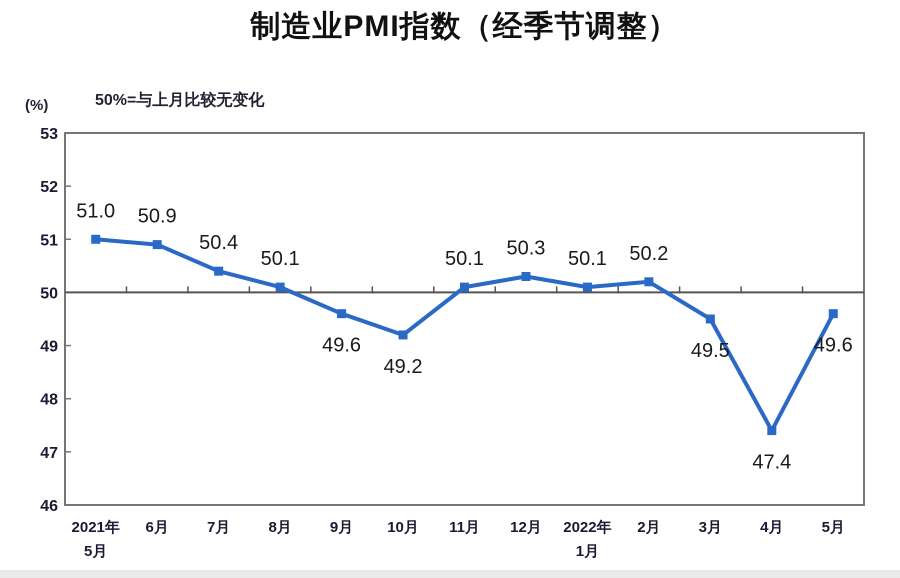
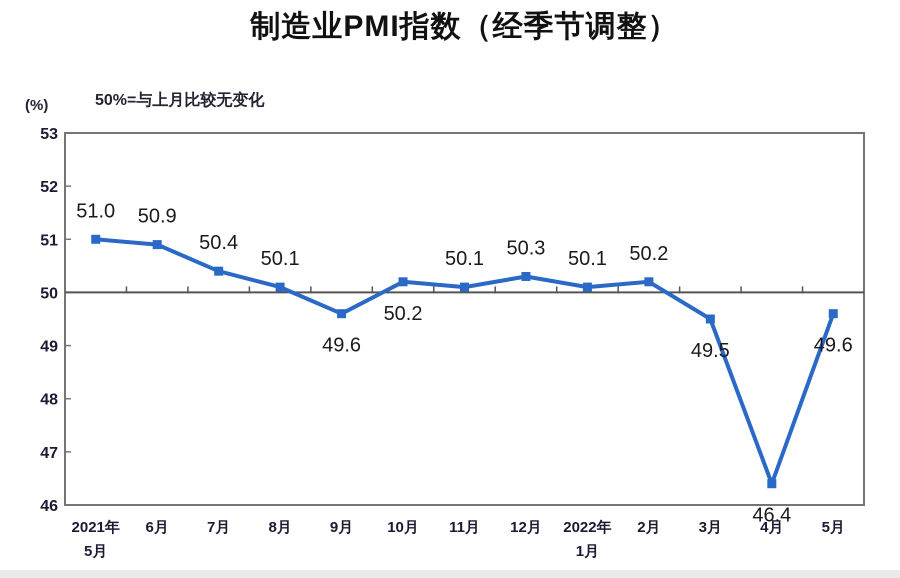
10月: 49.2 -> 50.2
4月: 47.4 -> 46.4
